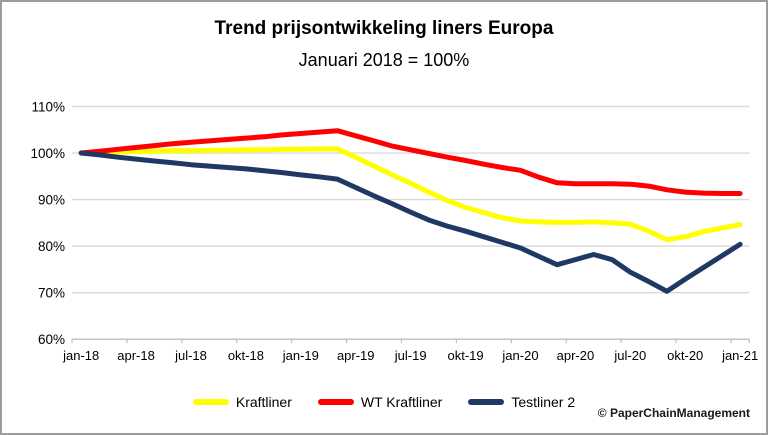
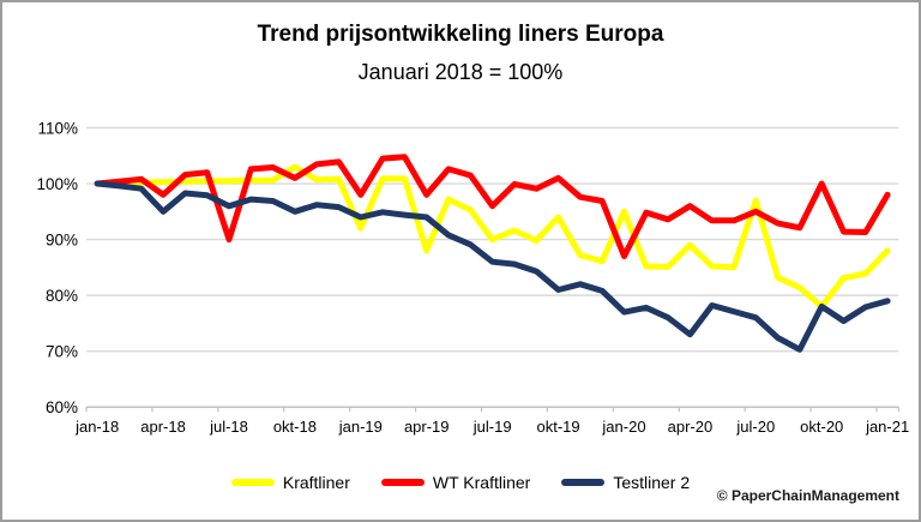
WT Kraftliner/apr-18: 101% -> 98%
Testliner 2/apr-18: 99% -> 95%
WT Kraftliner/jul-18: 102% -> 90%
Testliner 2/jul-18: 98% -> 96%
Kraftliner/okt-18: 101% -> 103%
WT Kraftliner/okt-18: 103% -> 101%
Testliner 2/okt-18: 97% -> 95%
Kraftliner/jan-19: 101% -> 92%
WT Kraftliner/jan-19: 104% -> 98%
Testliner 2/jan-19: 95% -> 94%
Kraftliner/apr-19: 99% -> 88%
WT Kraftliner/apr-19: 104% -> 98%
Testliner 2/apr-19: 93% -> 94%
Kraftliner/jul-19: 94% -> 90%
WT Kraftliner/jul-19: 101% -> 96%
Testliner 2/jul-19: 87% -> 86%
Kraftliner/okt-19: 88% -> 94%
WT Kraftliner/okt-19: 98% -> 101%
Testliner 2/okt-19: 83% -> 81%
Kraftliner/jan-20: 85% -> 95%
WT Kraftliner/jan-20: 96% -> 87%
Testliner 2/jan-20: 80% -> 77%
Kraftliner/apr-20: 85% -> 89%
WT Kraftliner/apr-20: 93% -> 96%
Testliner 2/apr-20: 77% -> 73%
Kraftliner/jul-20: 85% -> 97%
WT Kraftliner/jul-20: 93% -> 95%
Testliner 2/jul-20: 74% -> 76%
Kraftliner/okt-20: 82% -> 78%
WT Kraftliner/okt-20: 92% -> 100%
Testliner 2/okt-20: 73% -> 78%
Kraftliner/jan-21: 85% -> 88%
WT Kraftliner/jan-21: 91% -> 98%
Testliner 2/jan-21: 80% -> 79%
